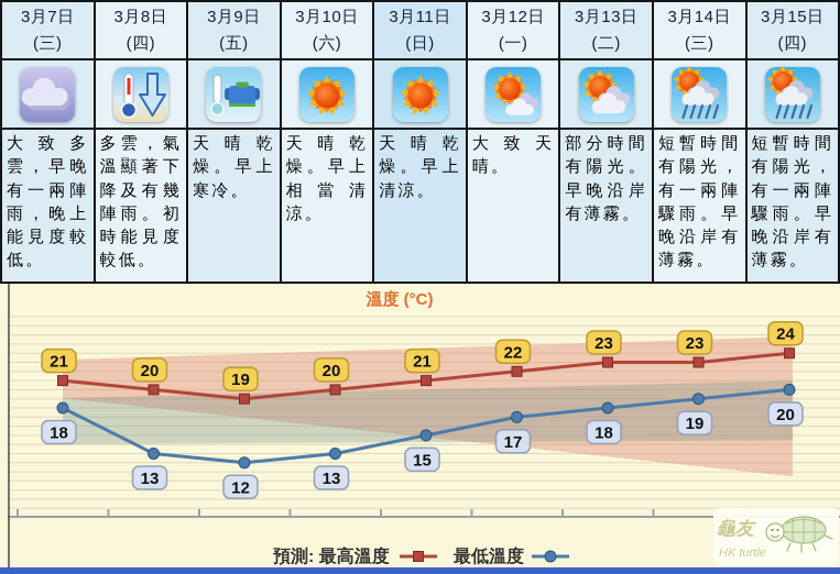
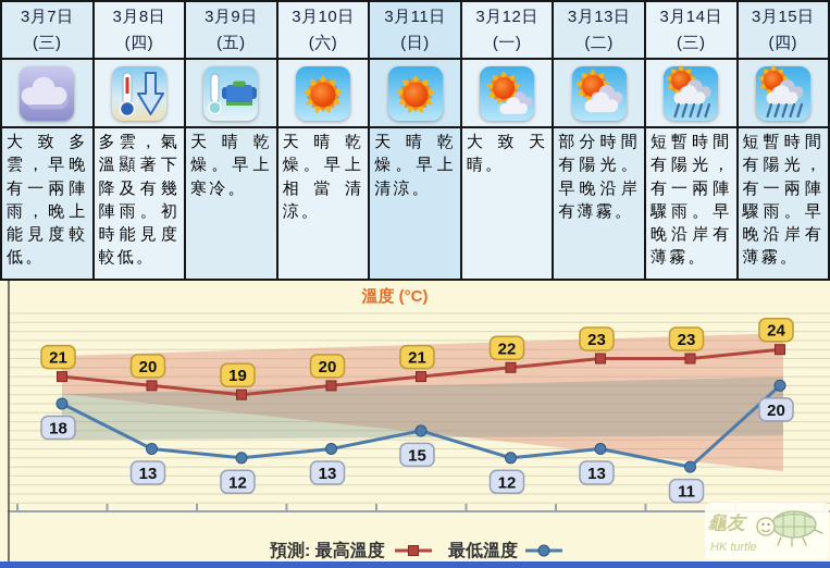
最低溫度/3月12日: 17 -> 12
最低溫度/3月13日: 18 -> 13
最低溫度/3月14日: 19 -> 11
